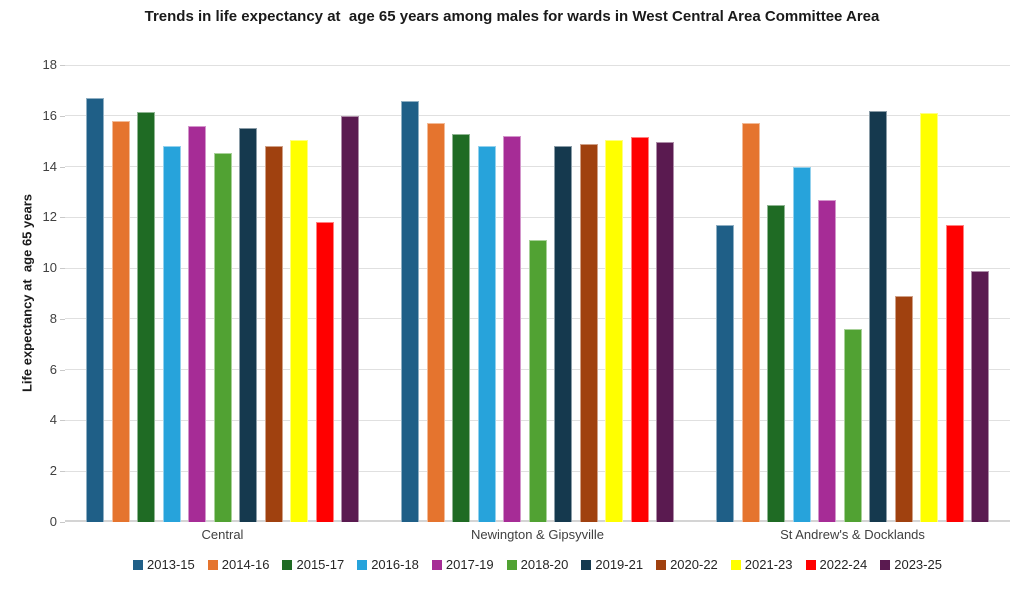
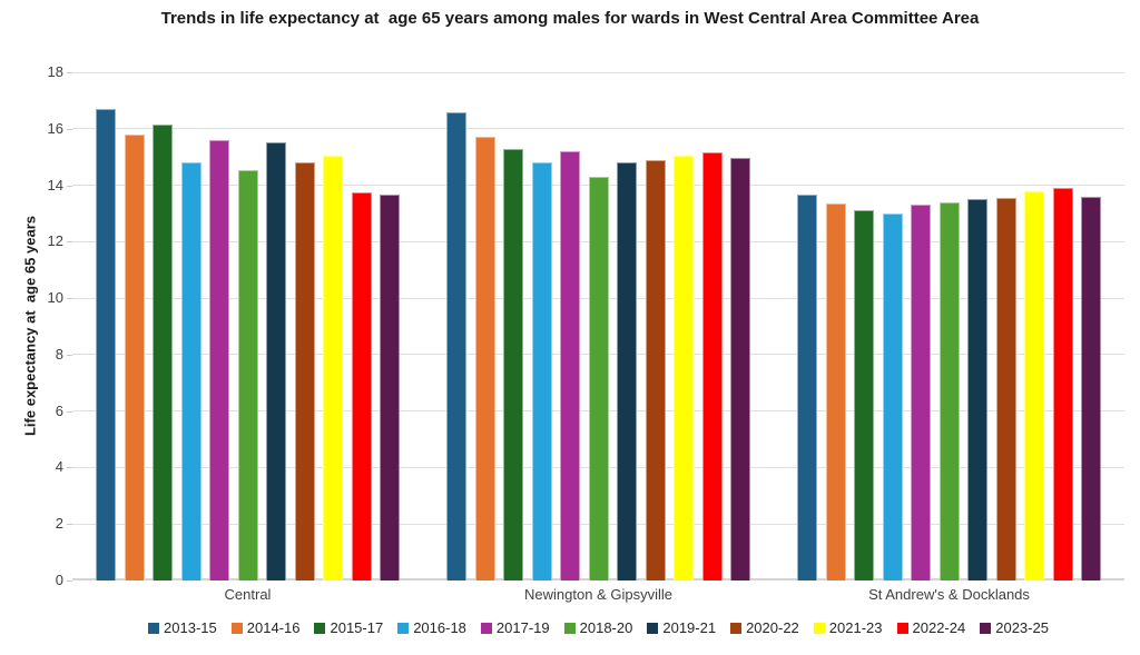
2022-24/Central: 11.8 -> 13.8
2023-25/Central: 16.0 -> 13.7
2018-20/Newington & Gipsyville: 11.1 -> 14.3
2013-15/St Andrew's & Docklands: 11.7 -> 13.7
2014-16/St Andrew's & Docklands: 15.7 -> 13.3
2015-17/St Andrew's & Docklands: 12.5 -> 13.1
2016-18/St Andrew's & Docklands: 14.0 -> 13.0
2017-19/St Andrew's & Docklands: 12.7 -> 13.3
2018-20/St Andrew's & Docklands: 7.6 -> 13.4
2019-21/St Andrew's & Docklands: 16.2 -> 13.5
2020-22/St Andrew's & Docklands: 8.9 -> 13.6
2021-23/St Andrew's & Docklands: 16.1 -> 13.8
2022-24/St Andrew's & Docklands: 11.7 -> 13.9
2023-25/St Andrew's & Docklands: 9.9 -> 13.6
